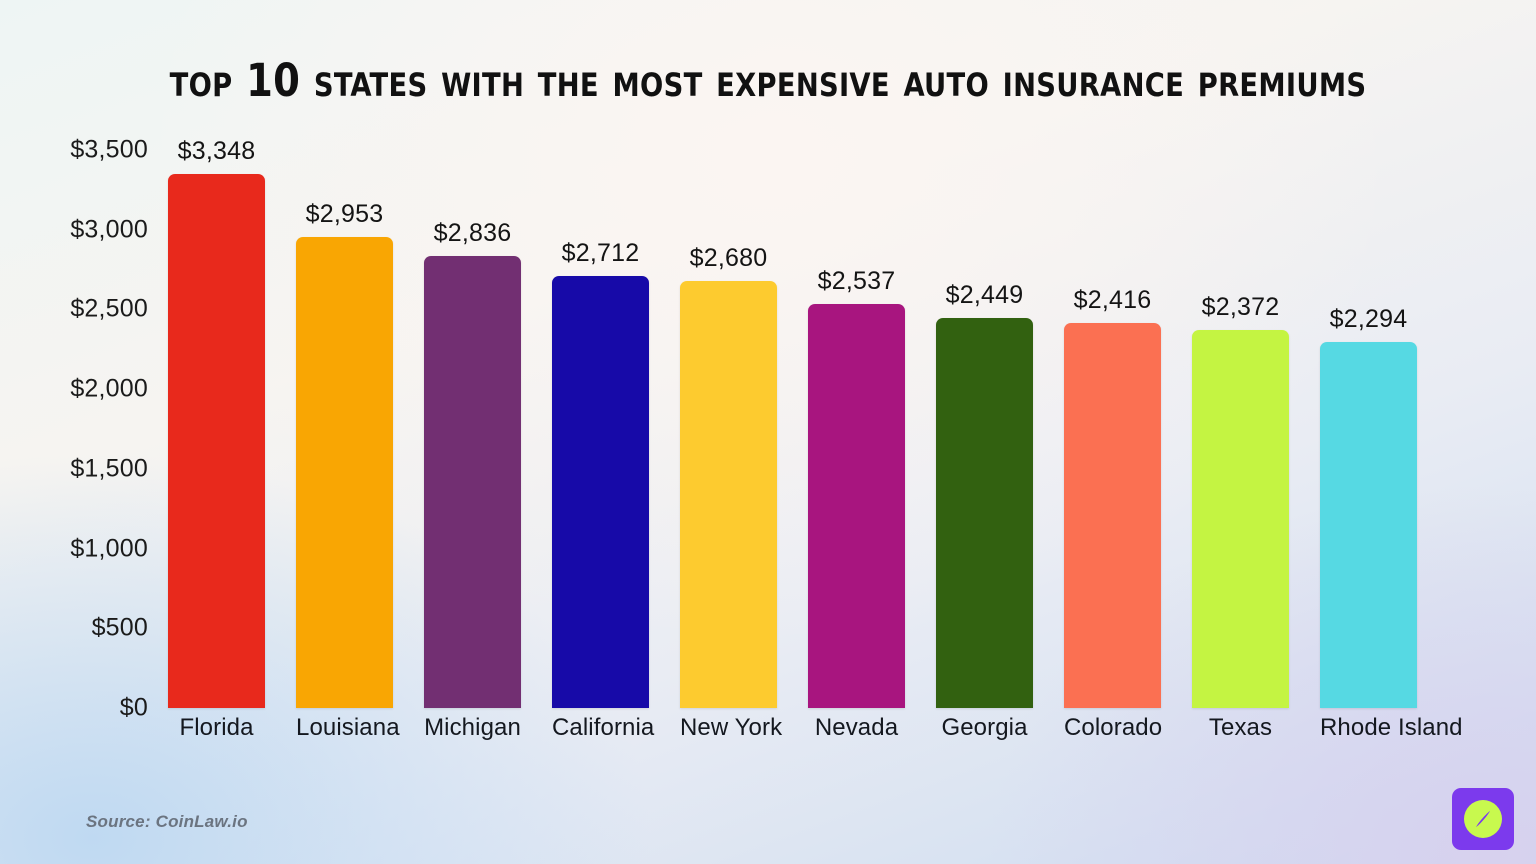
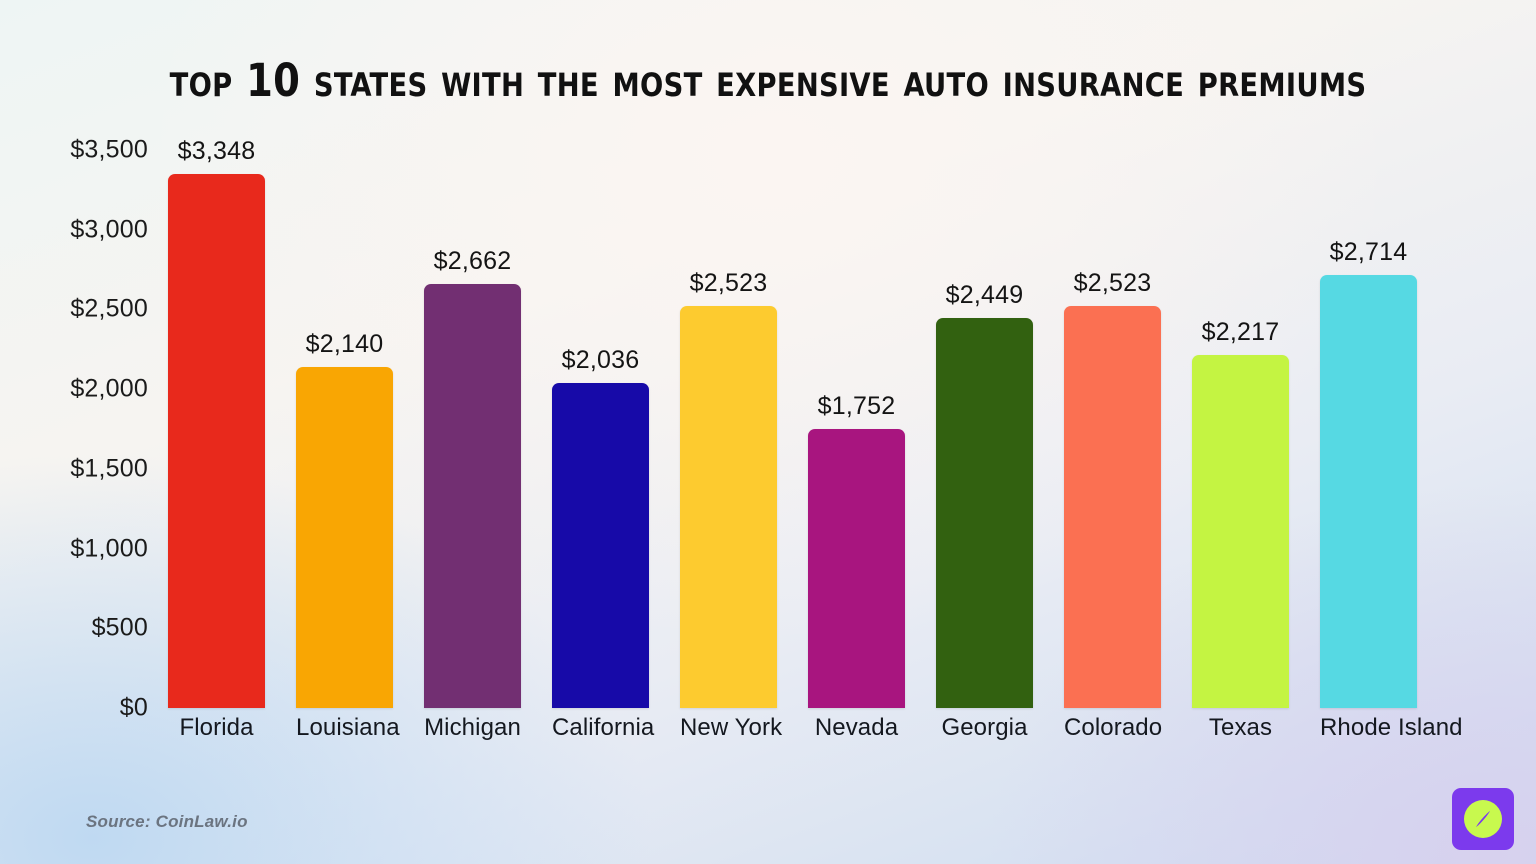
Louisiana: $2,953 -> $2,140
Michigan: $2,836 -> $2,662
California: $2,712 -> $2,036
New York: $2,680 -> $2,523
Nevada: $2,537 -> $1,752
Colorado: $2,416 -> $2,523
Texas: $2,372 -> $2,217
Rhode Island: $2,294 -> $2,714
